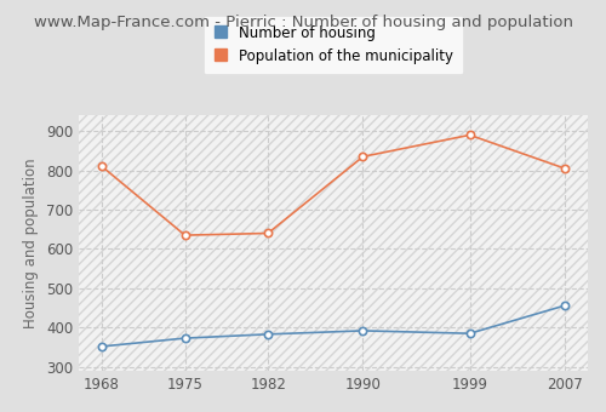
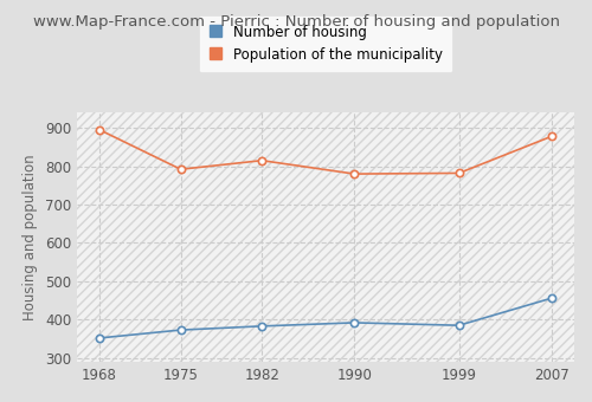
Population of the municipality/1968: 810 -> 895
Population of the municipality/1975: 635 -> 792
Population of the municipality/1982: 640 -> 815
Population of the municipality/1990: 835 -> 780
Population of the municipality/1999: 890 -> 782
Population of the municipality/2007: 805 -> 878
